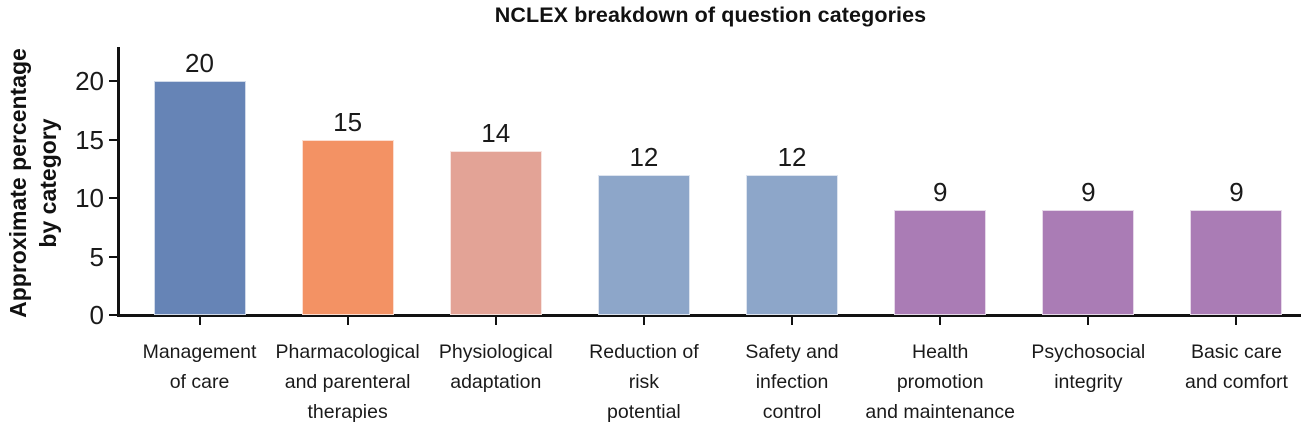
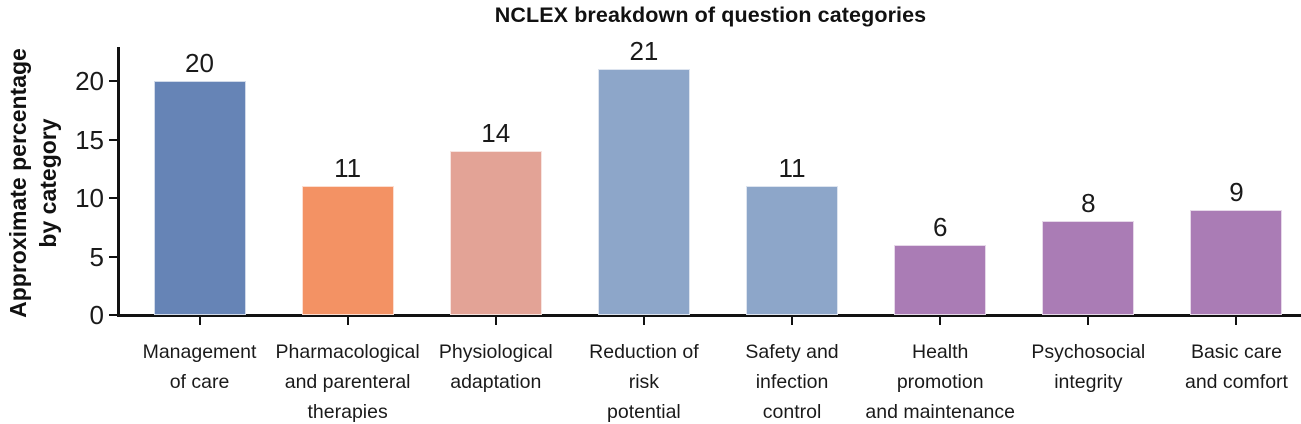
Pharmacological and parenteral therapies: 15 -> 11
Reduction of risk potential: 12 -> 21
Safety and infection control: 12 -> 11
Health promotion and maintenance: 9 -> 6
Psychosocial integrity: 9 -> 8
